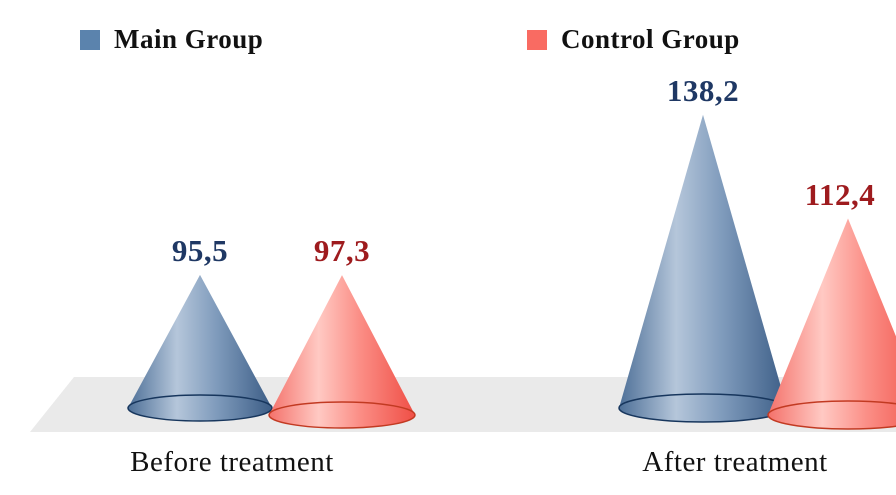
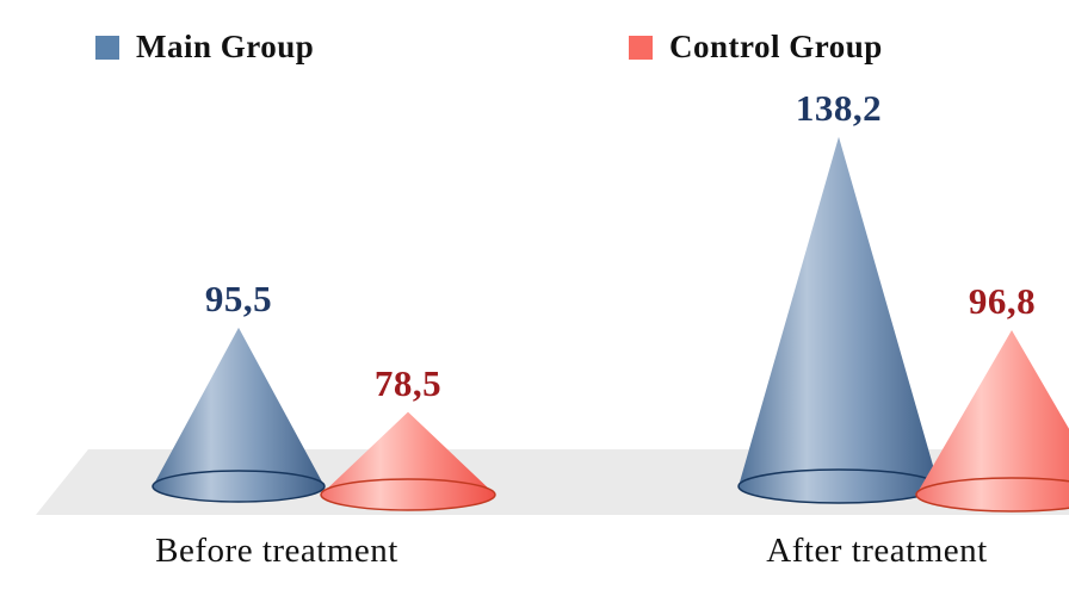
Control Group/Before treatment: 97,3 -> 78,5
Control Group/After treatment: 112,4 -> 96,8
